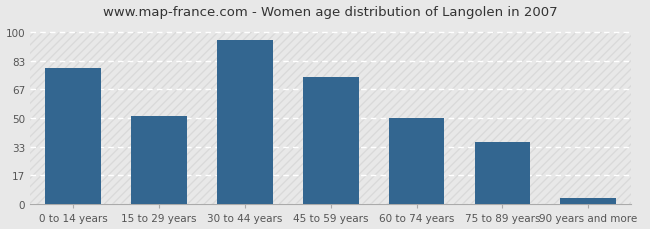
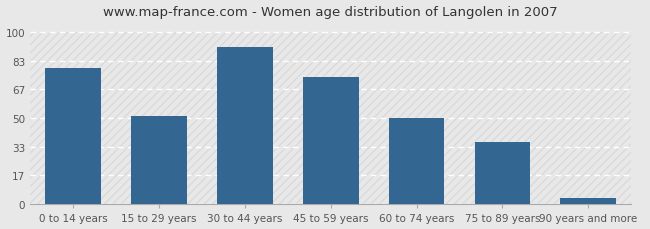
30 to 44 years: 95 -> 91
